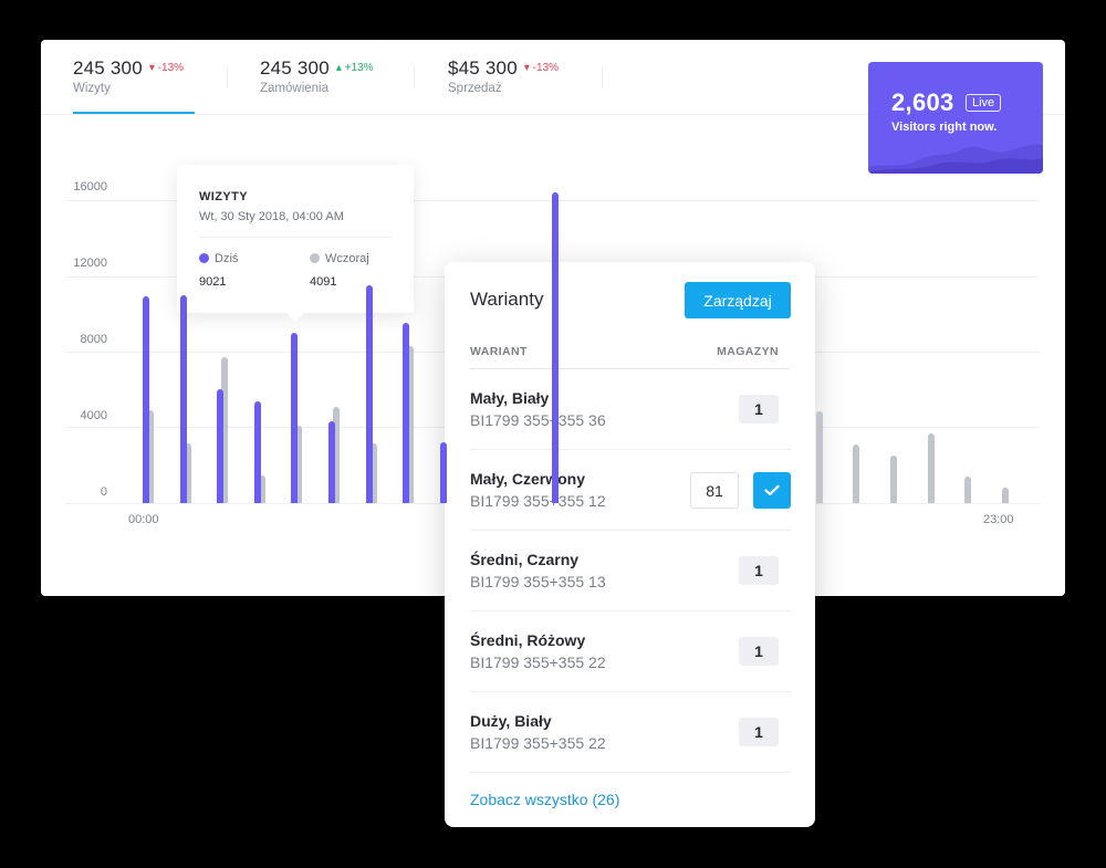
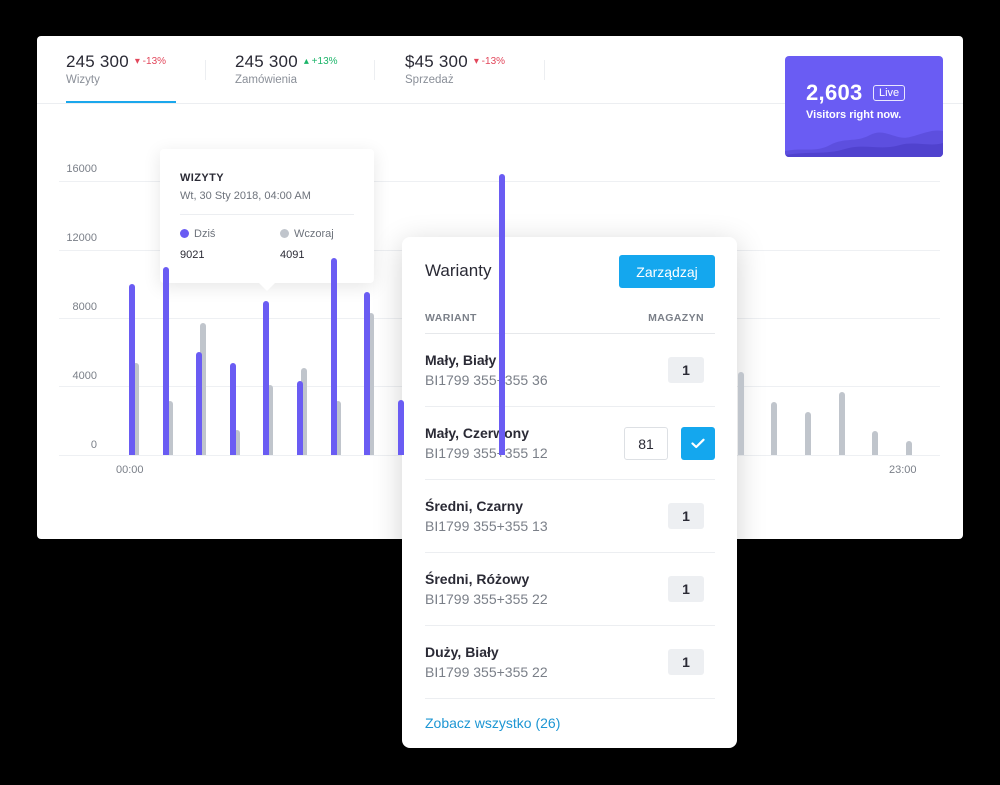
Dziś/00:00: 10900 -> 10000
Wczoraj/00:00: 4900 -> 5400
